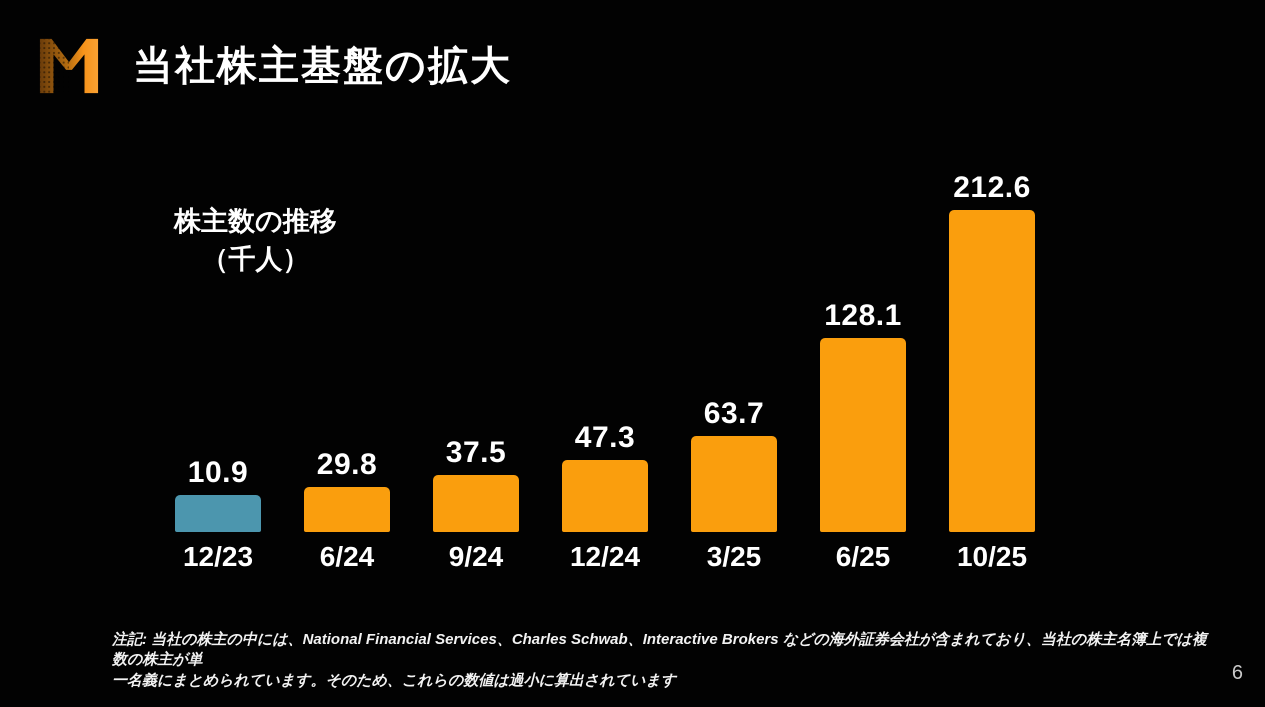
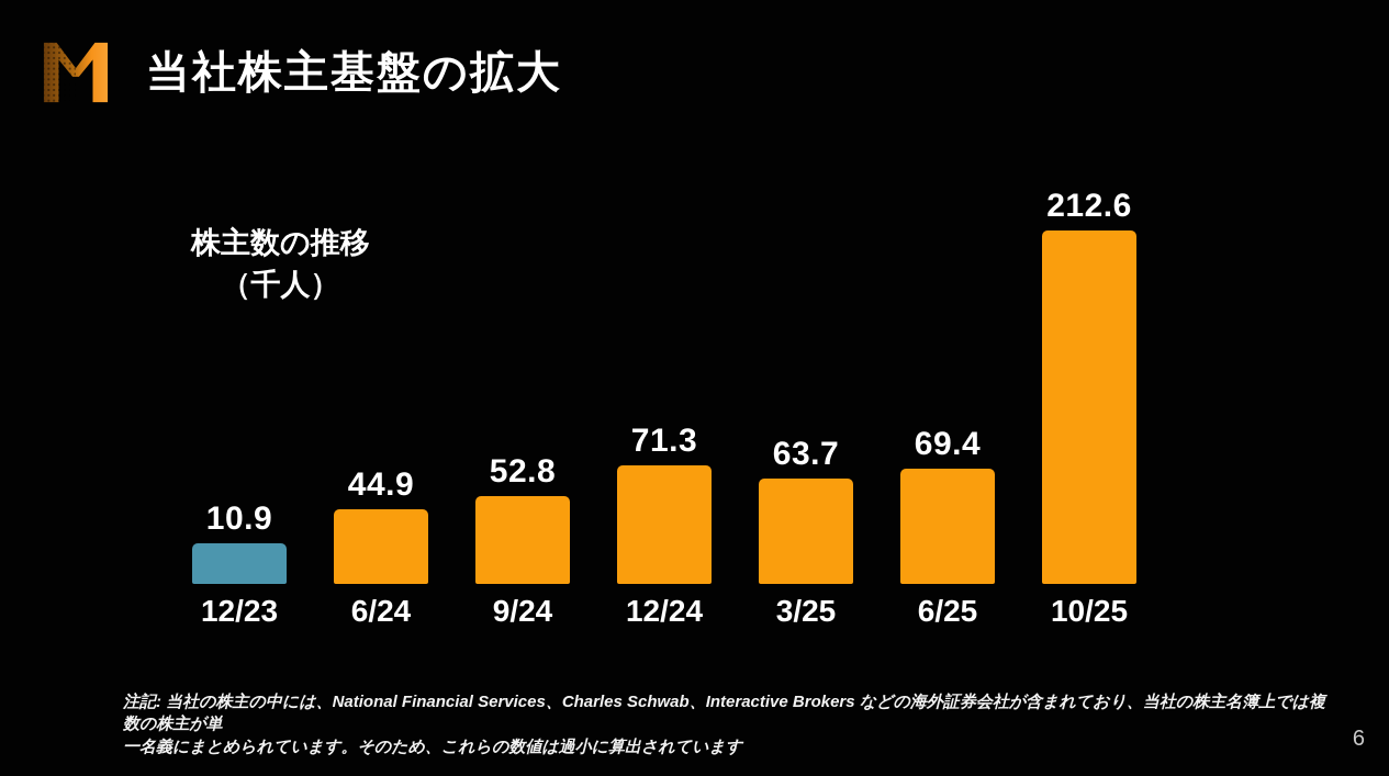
6/24: 29.8 -> 44.9
9/24: 37.5 -> 52.8
12/24: 47.3 -> 71.3
6/25: 128.1 -> 69.4
